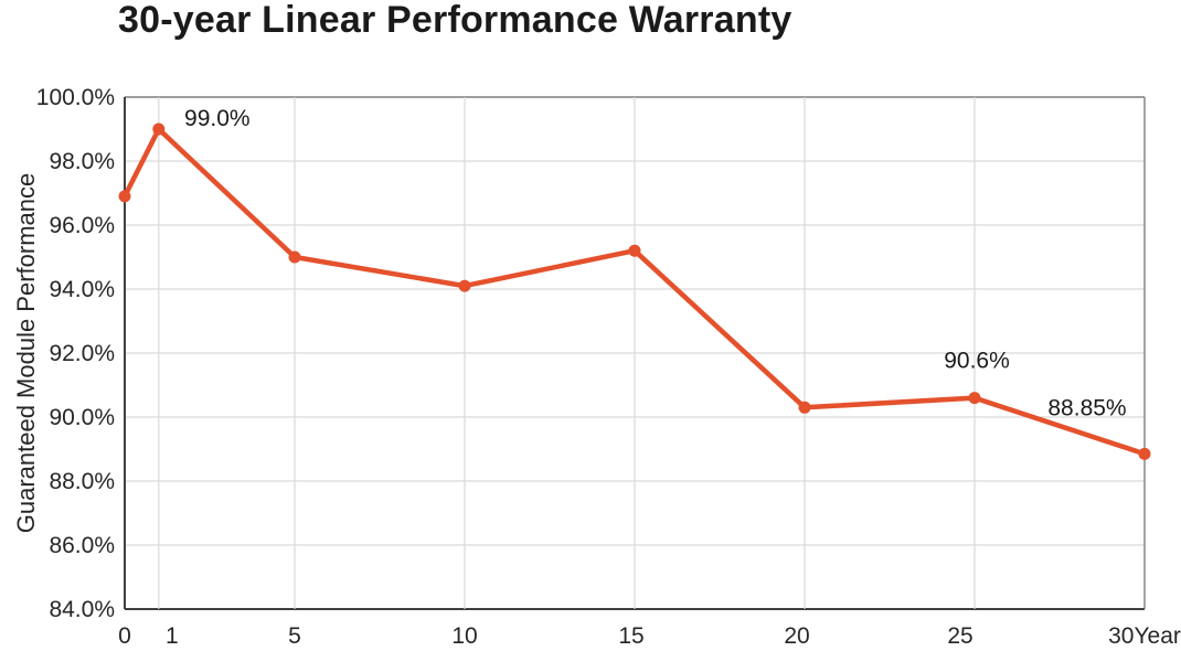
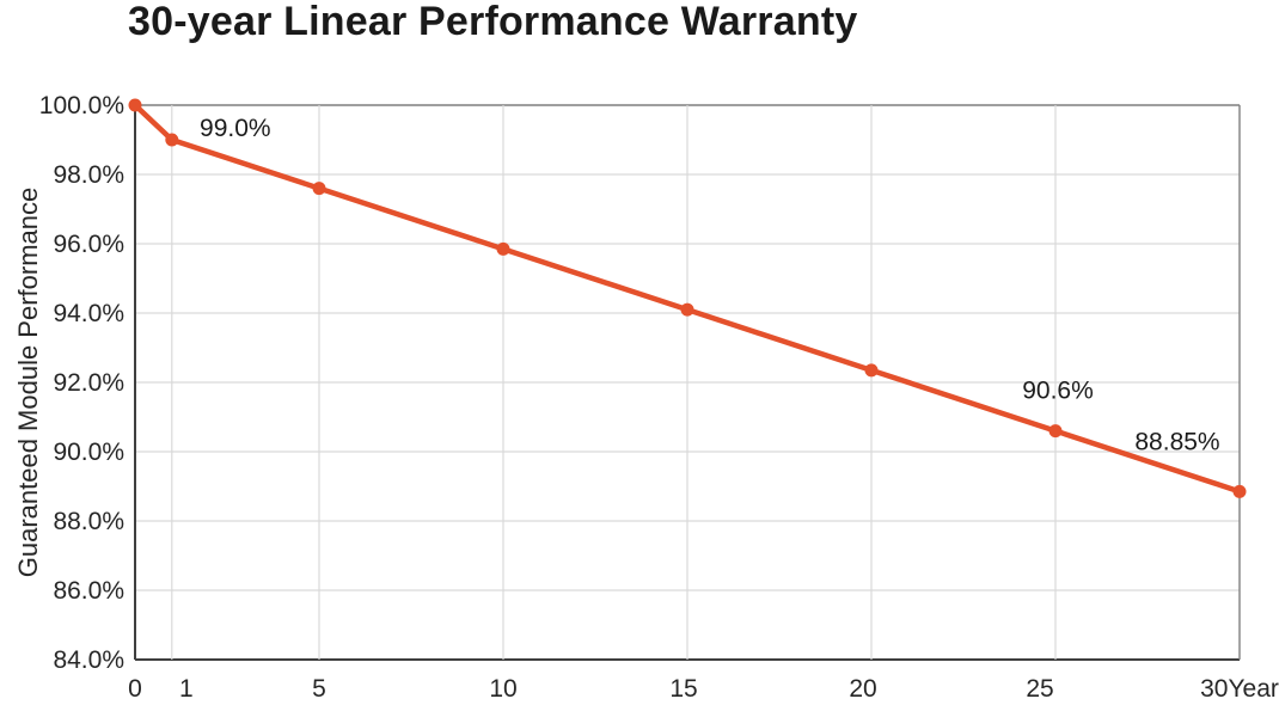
0: 96.9% -> 100.0%
5: 95.0% -> 97.6%
10: 94.1% -> 95.8%
15: 95.2% -> 94.1%
20: 90.3% -> 92.3%
